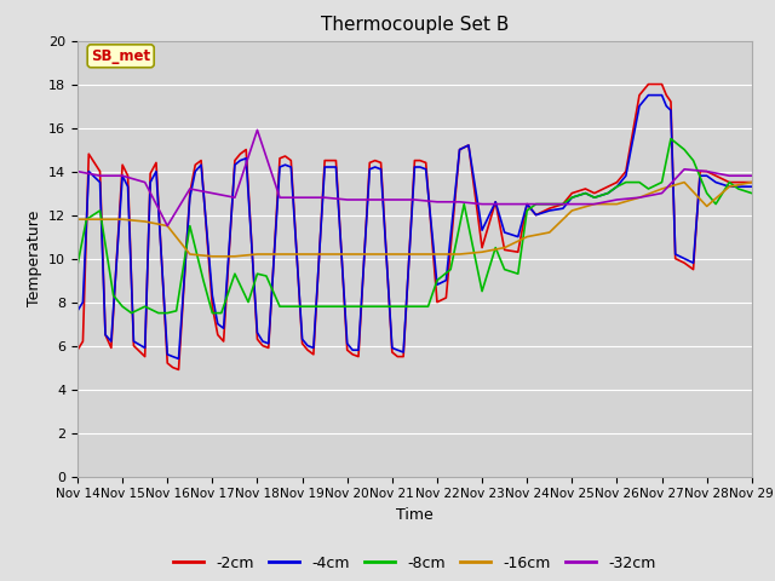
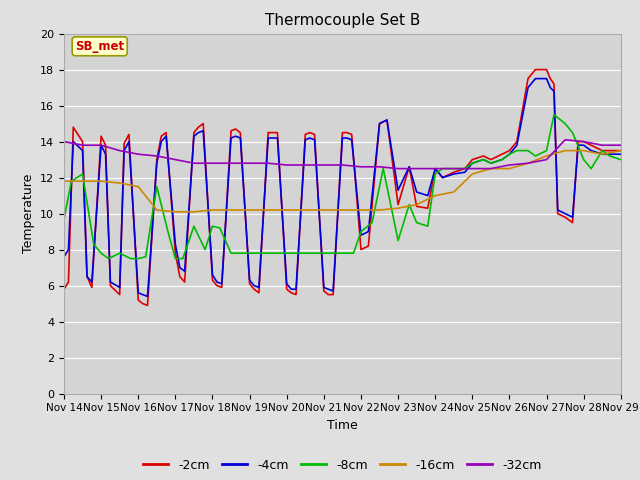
-32cm/Nov 16: 11.5 -> 13.3
-32cm/Nov 18: 15.9 -> 12.8
-16cm/Nov 28: 12.4 -> 13.5
